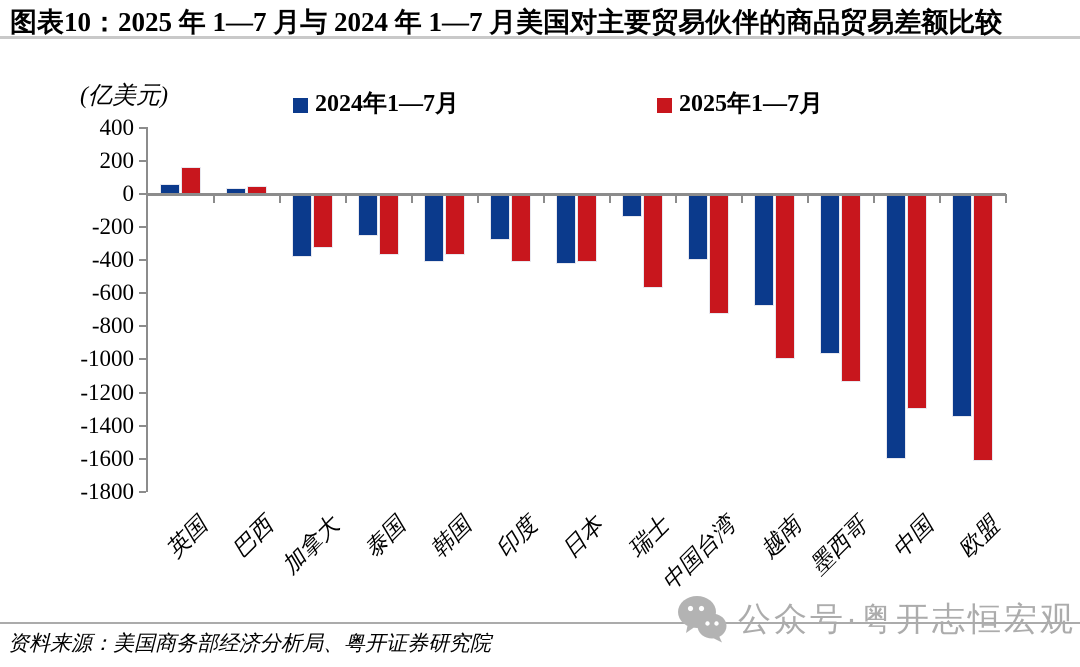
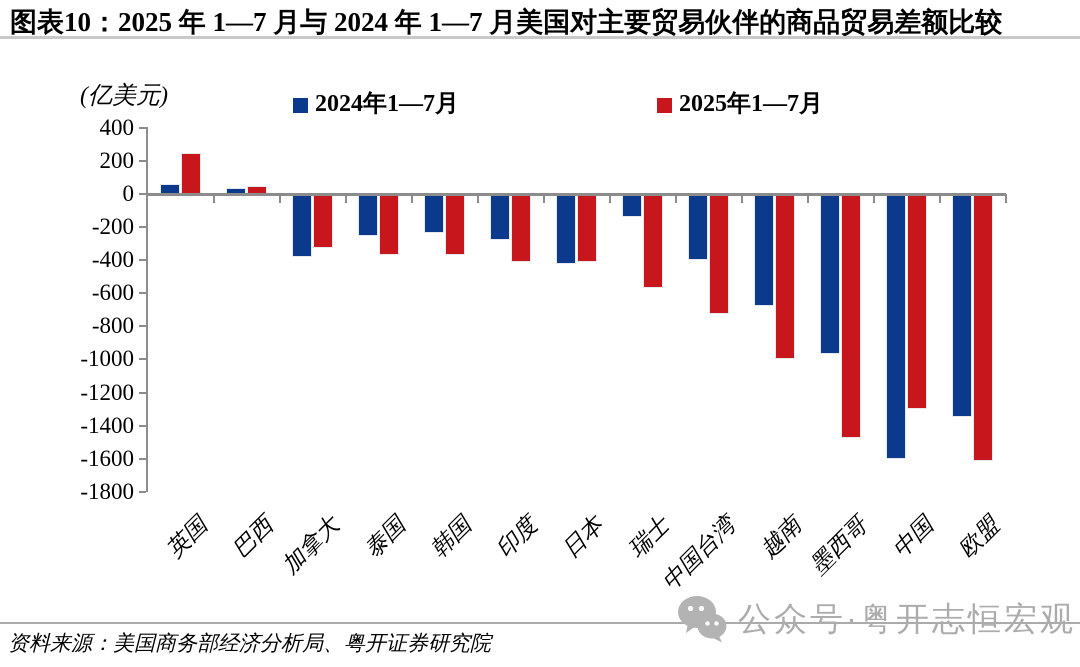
2025年1—7月/英国: 160 -> 240
2024年1—7月/韩国: -400 -> -230
2025年1—7月/墨西哥: -1130 -> -1470
